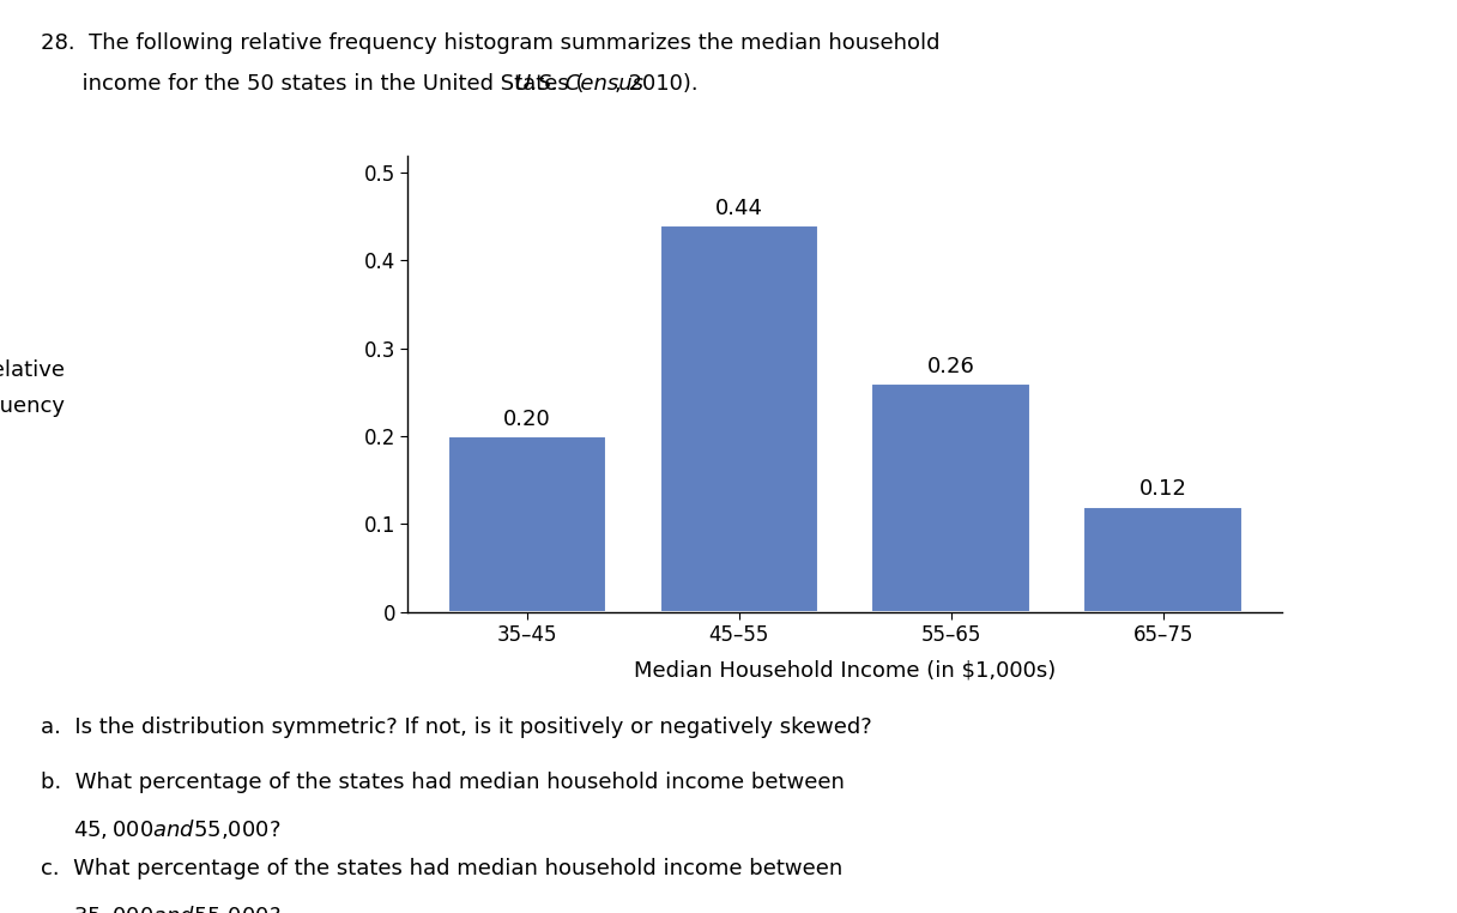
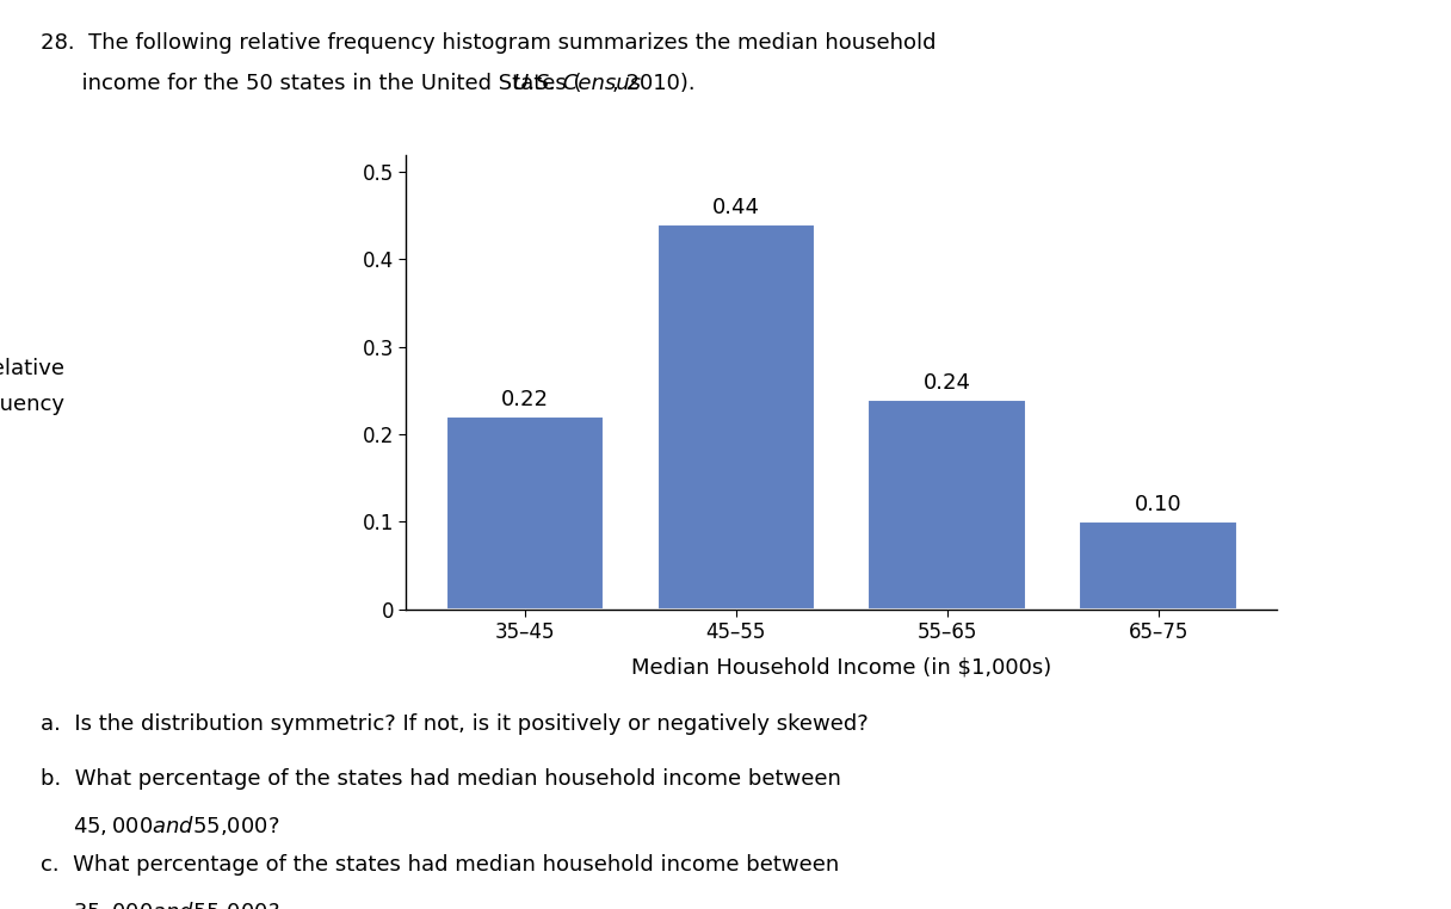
35–45: 0.20 -> 0.22
55–65: 0.26 -> 0.24
65–75: 0.12 -> 0.10
